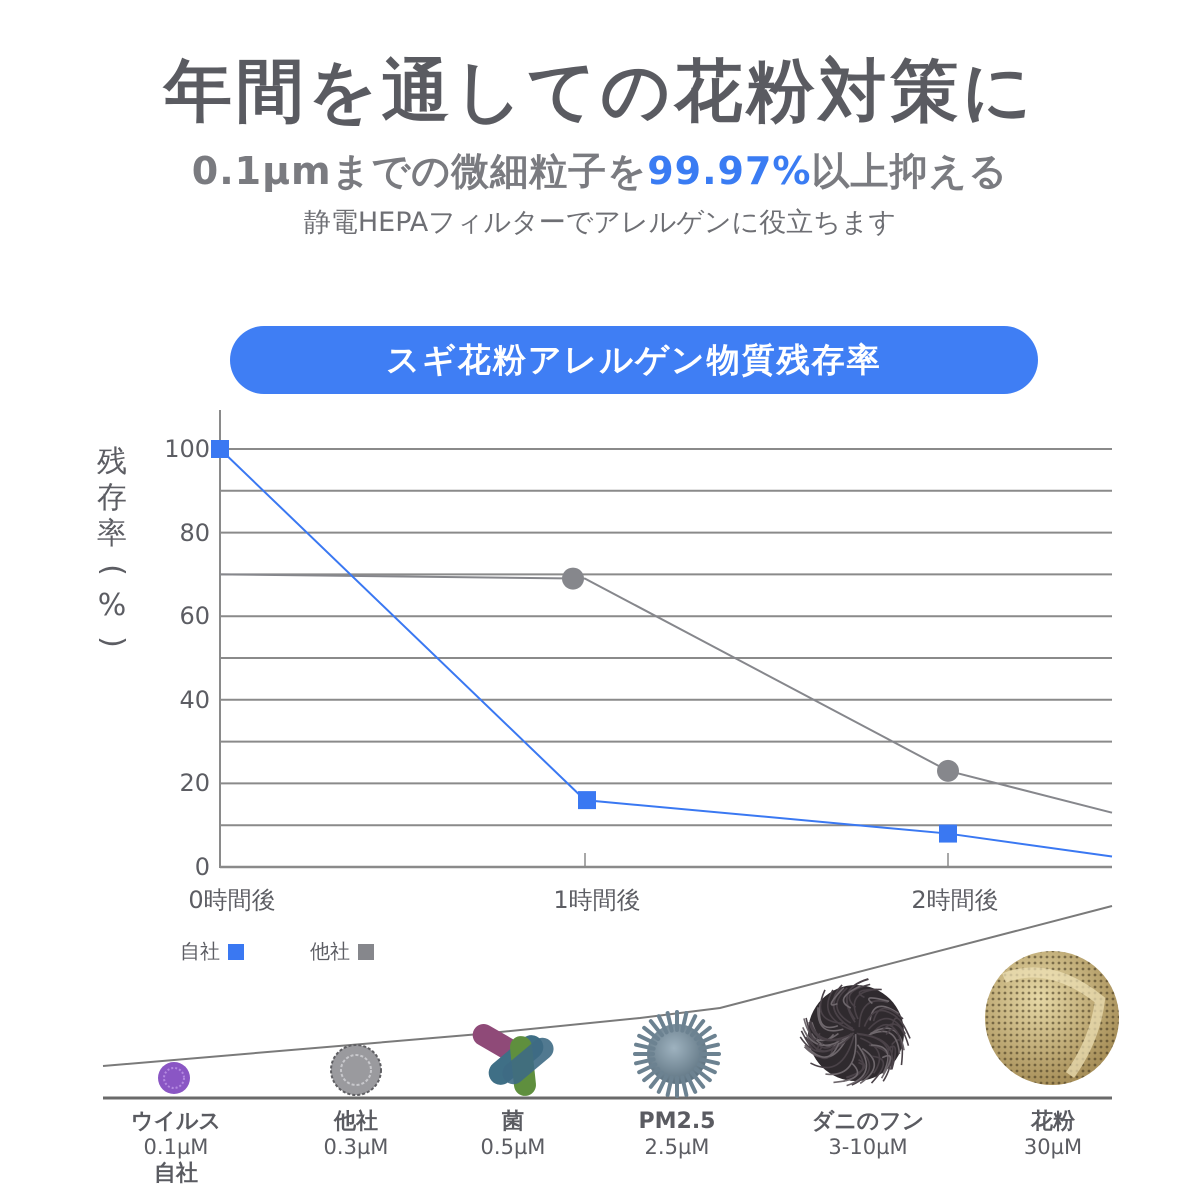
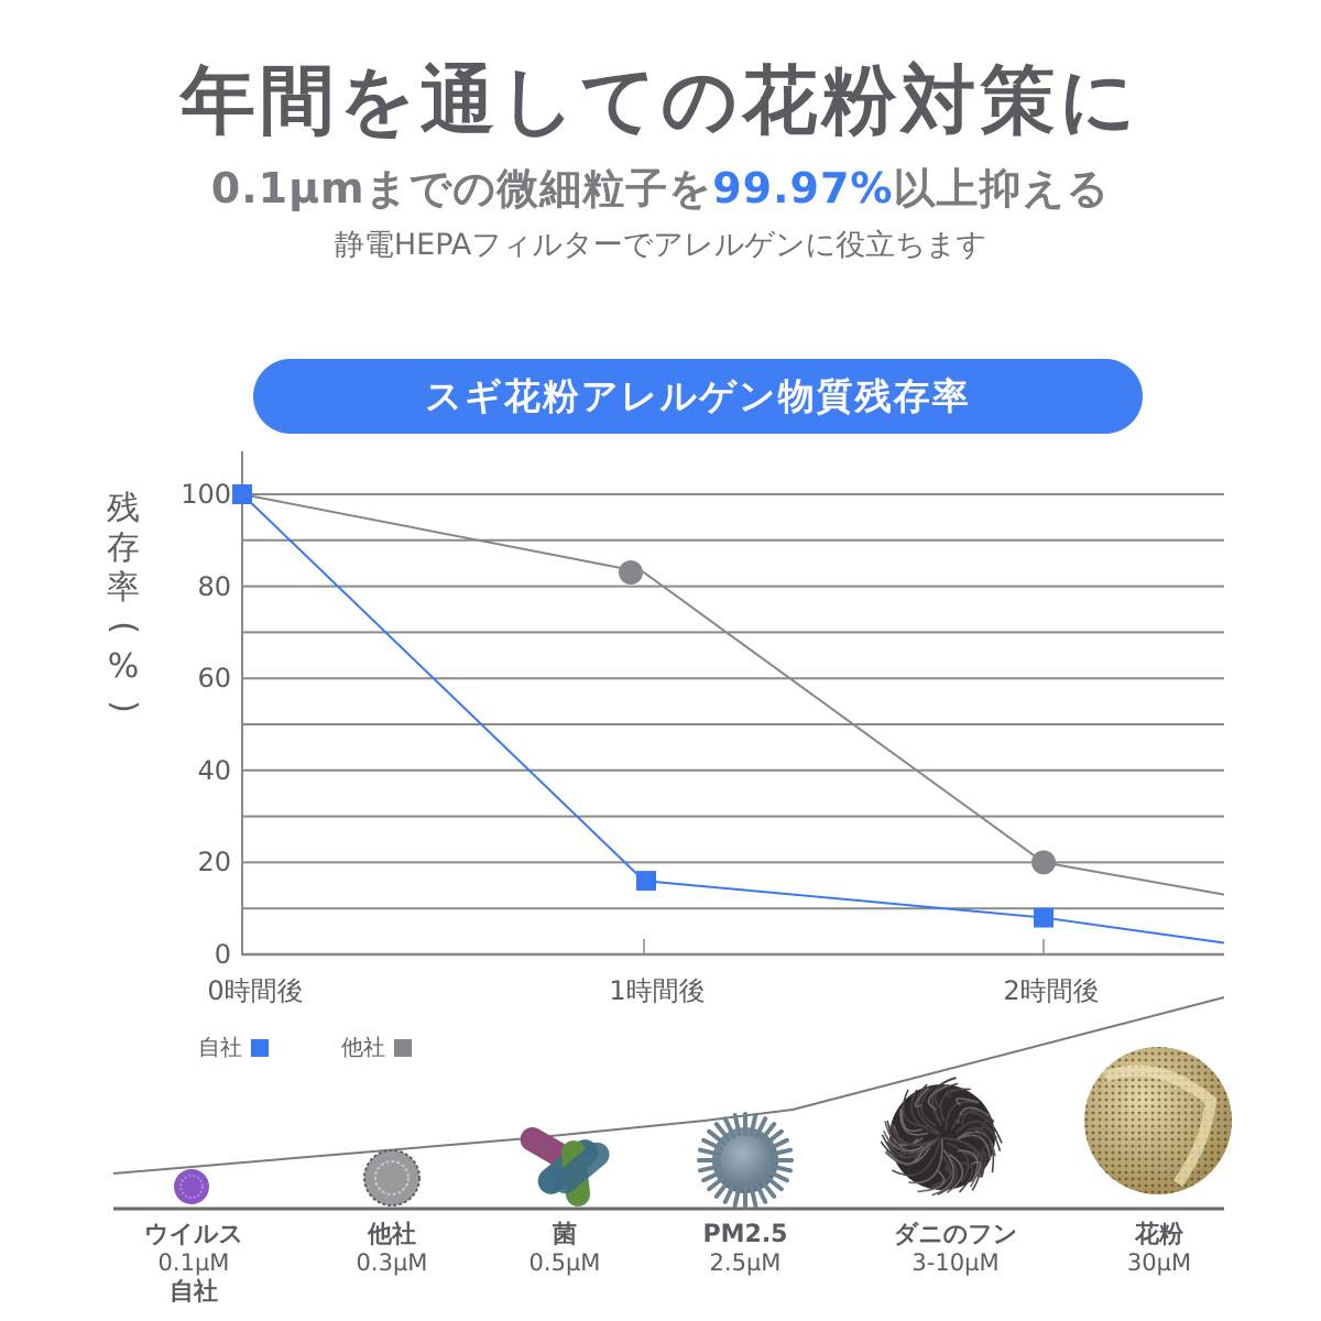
他社/0時間後: 70 -> 100
他社/1時間後: 69 -> 83
他社/2時間後: 23 -> 20
